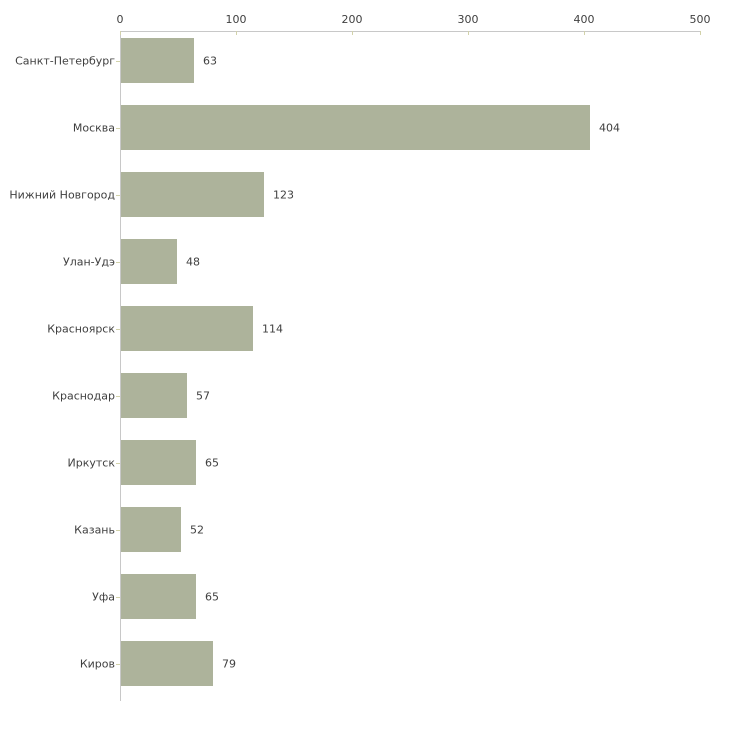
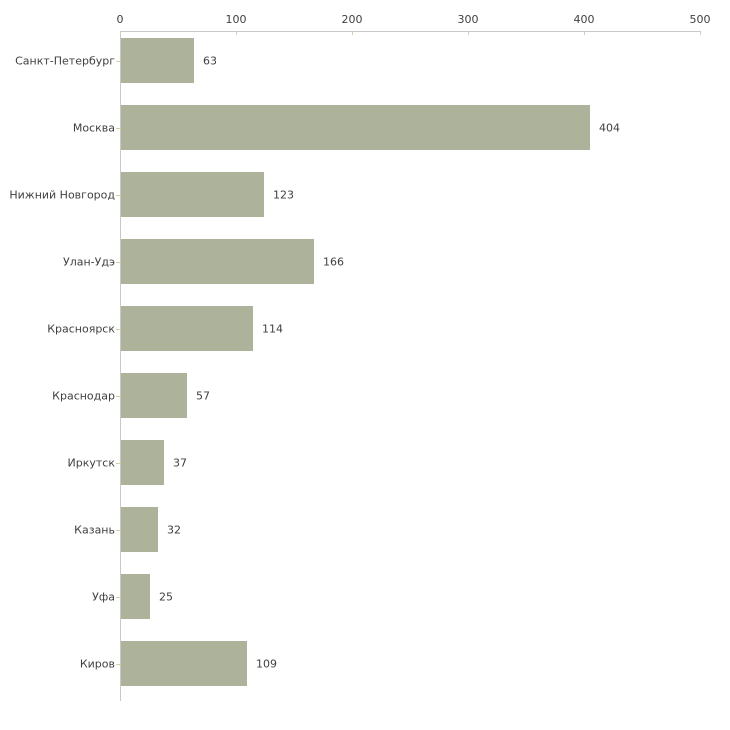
Улан-Удэ: 48 -> 166
Иркутск: 65 -> 37
Казань: 52 -> 32
Уфа: 65 -> 25
Киров: 79 -> 109
